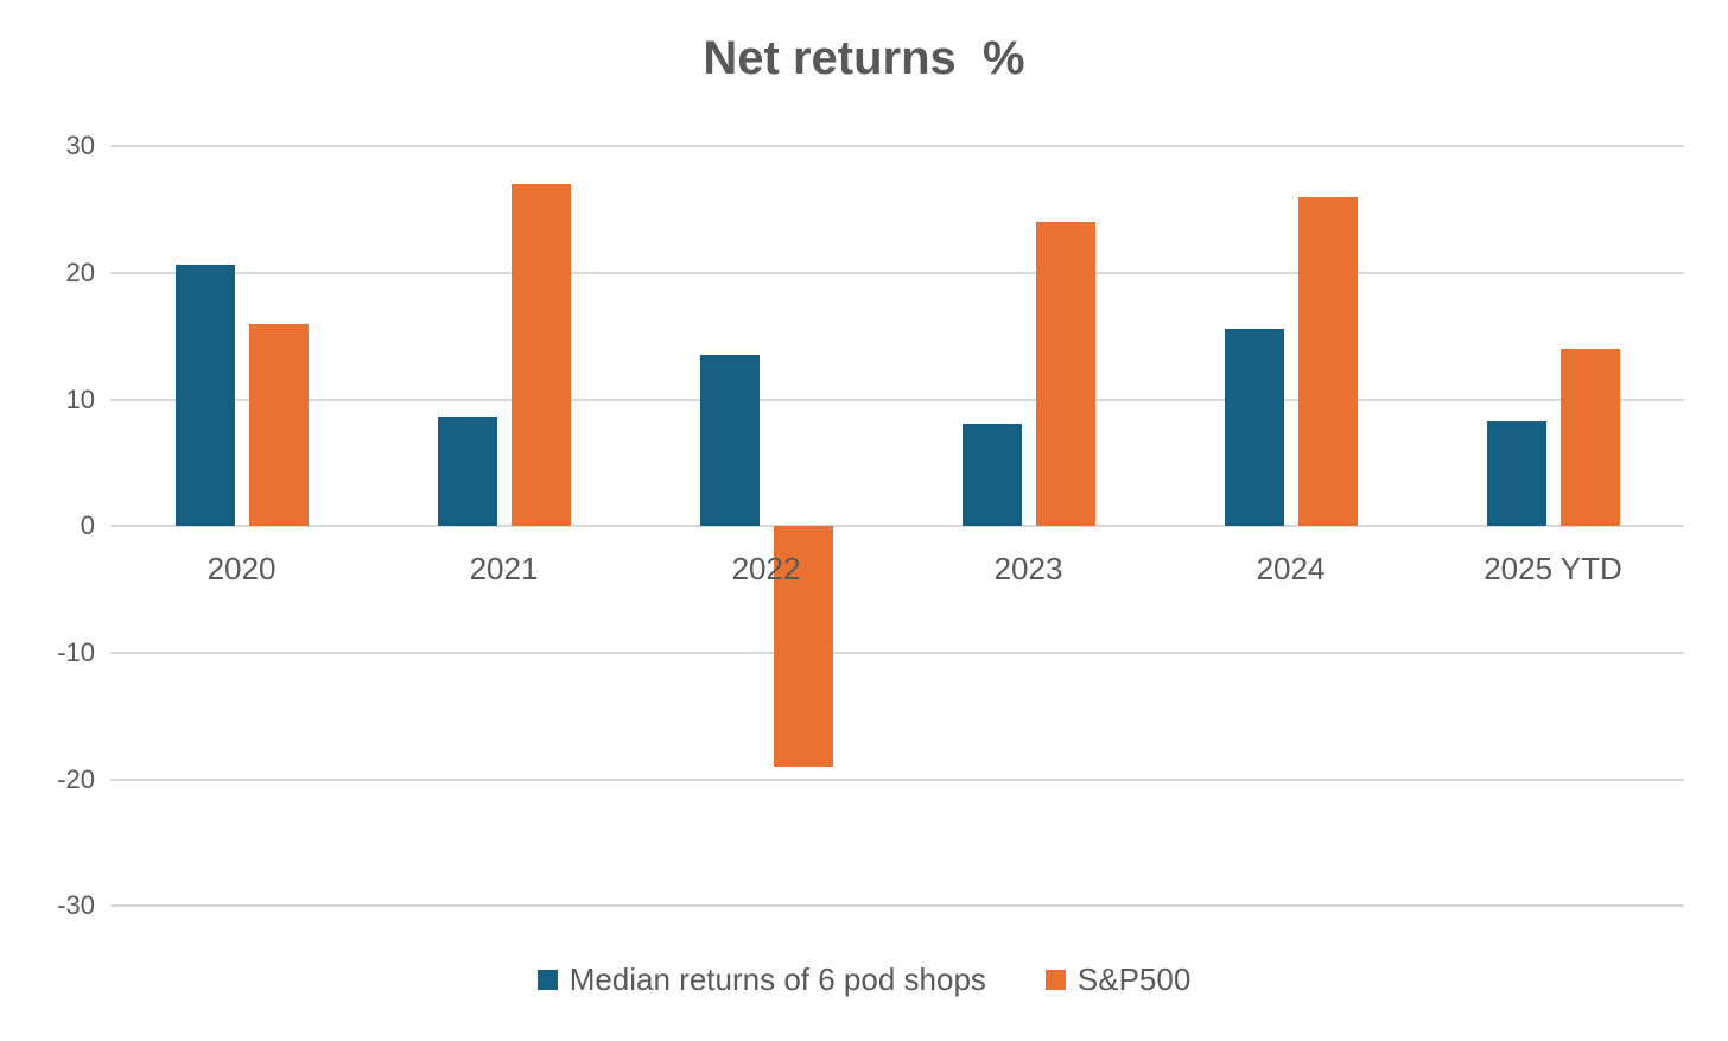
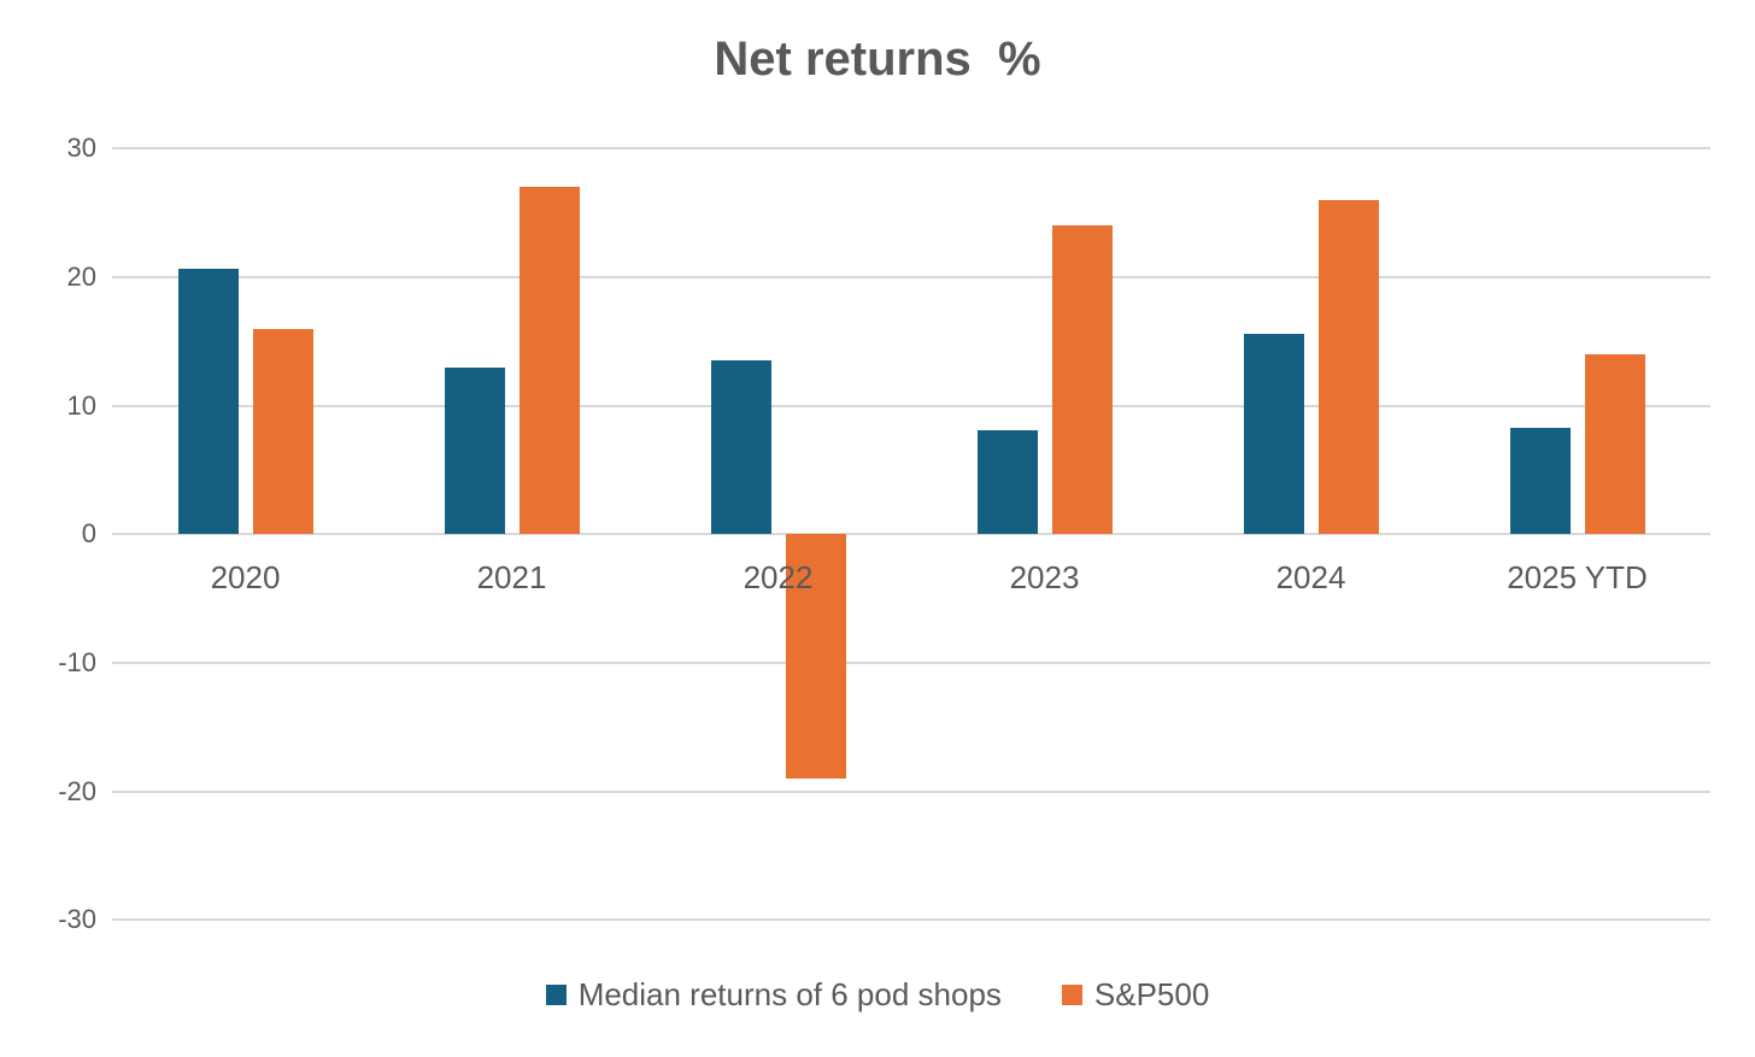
Median returns of 6 pod shops/2021: 8.7 -> 13.0
